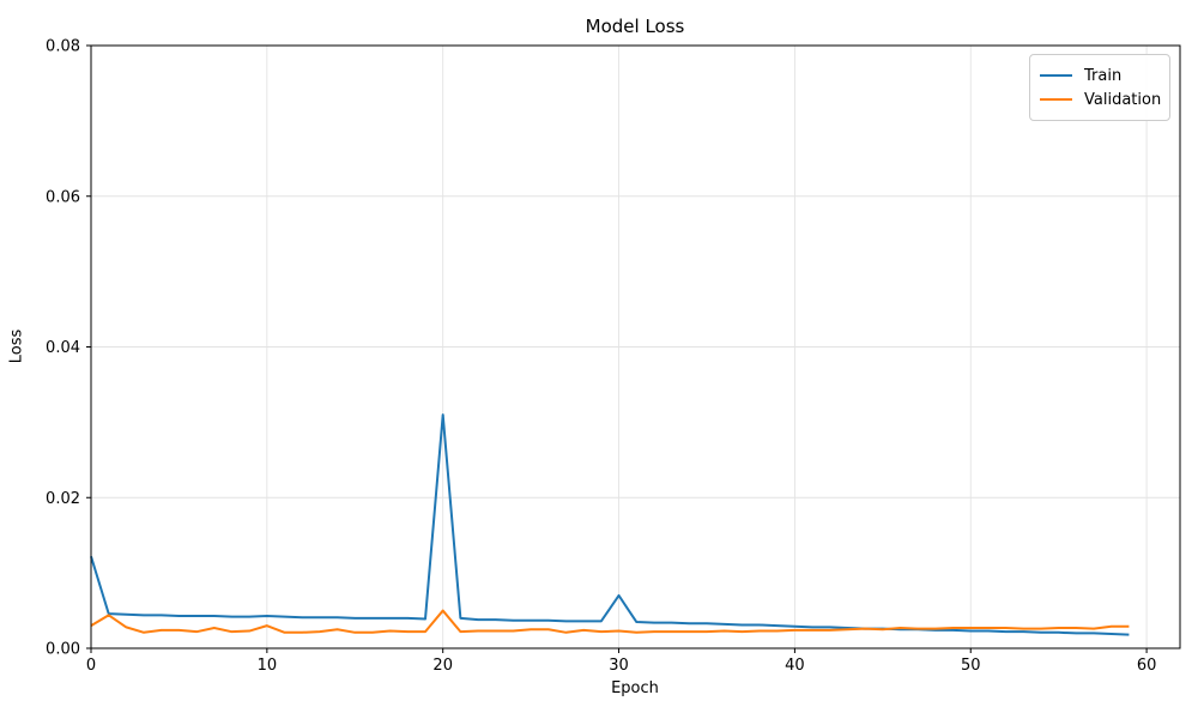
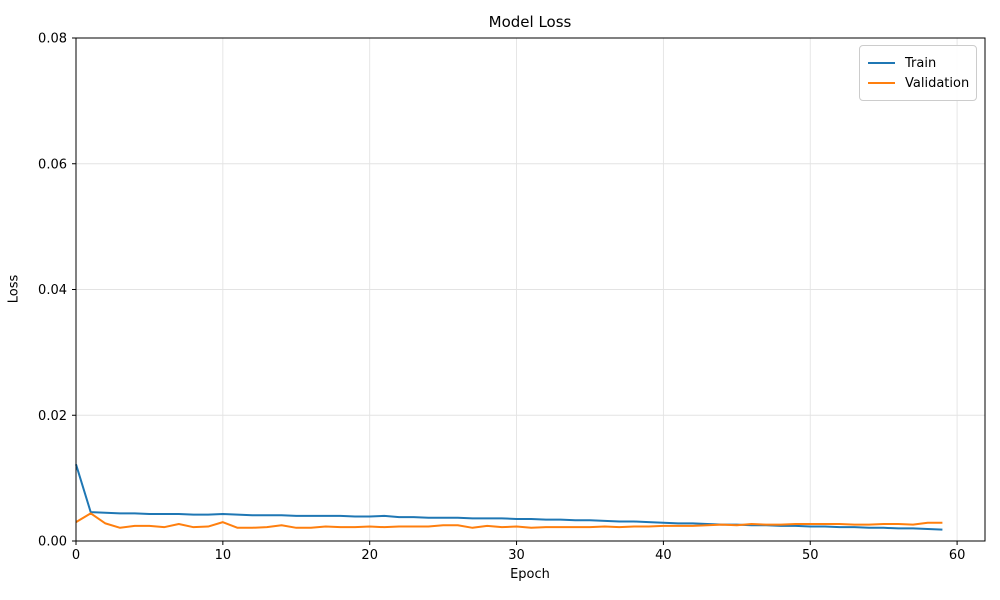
Train/20: 0.031 -> 0.004
Validation/20: 0.005 -> 0.002
Train/30: 0.007 -> 0.004
